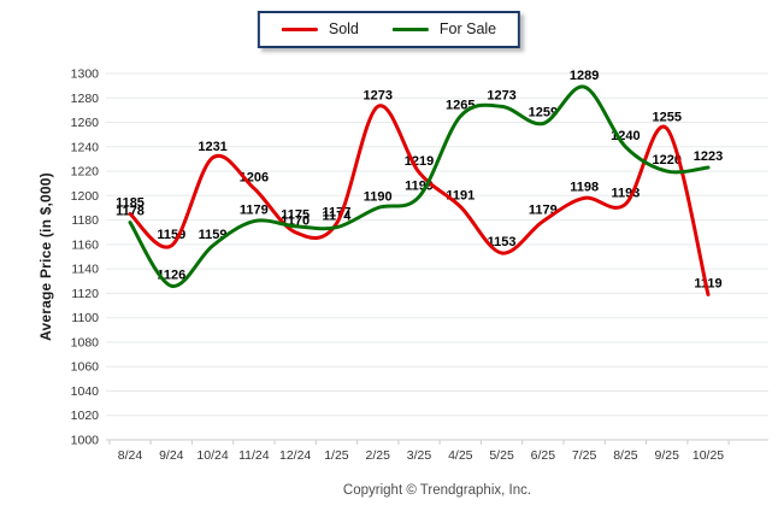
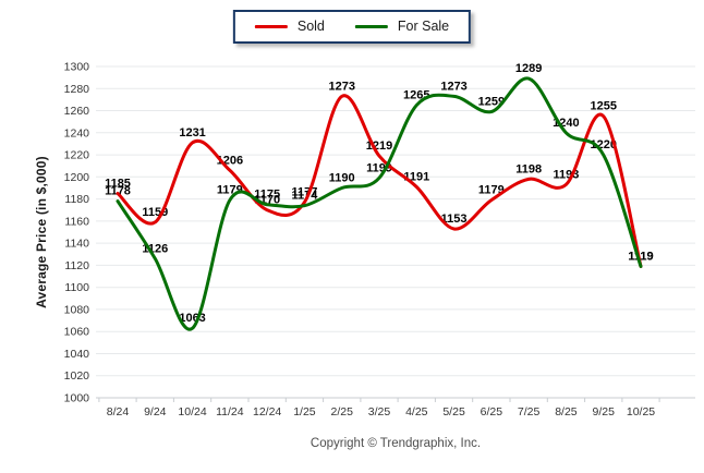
For Sale/10/24: 1159 -> 1063
For Sale/10/25: 1223 -> 1119
